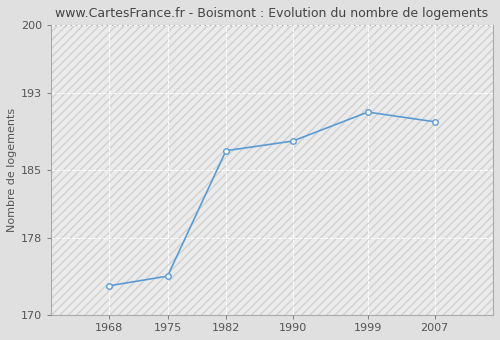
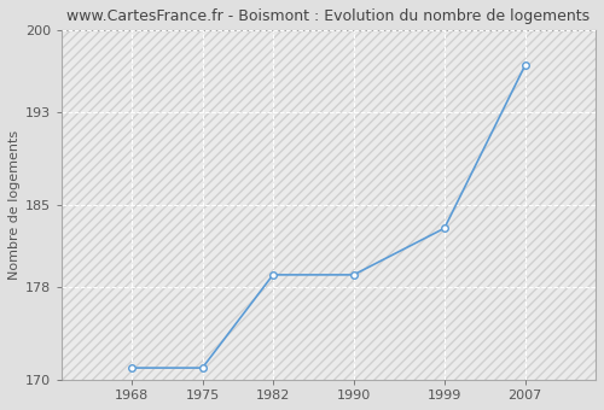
1968: 173 -> 171
1975: 174 -> 171
1982: 187 -> 179
1990: 188 -> 179
1999: 191 -> 183
2007: 190 -> 197
